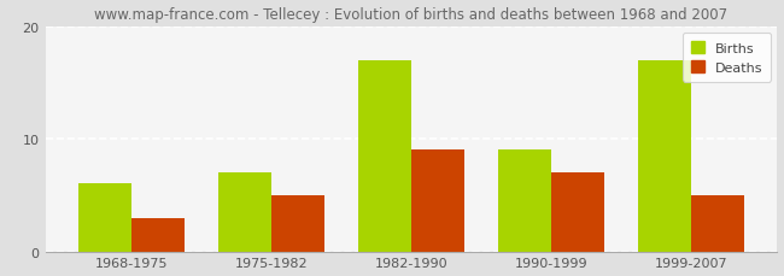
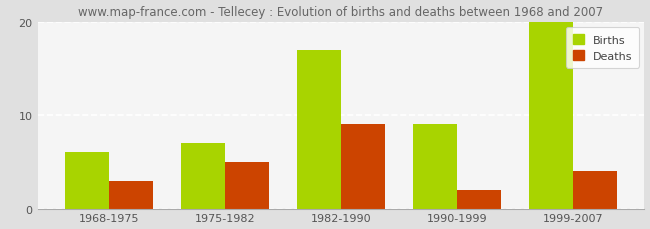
Deaths/1990-1999: 7 -> 2
Births/1999-2007: 17 -> 20
Deaths/1999-2007: 5 -> 4
